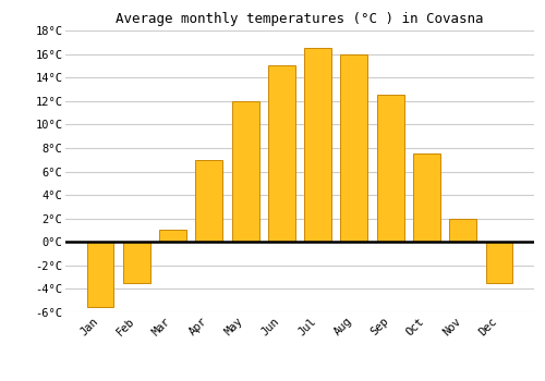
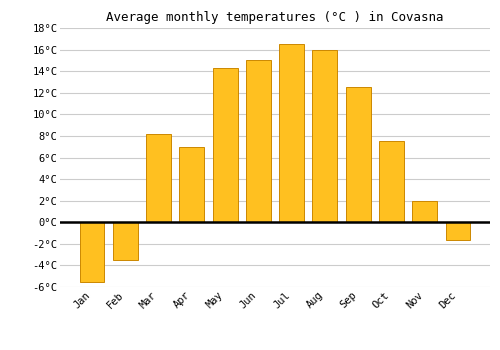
Mar: 1.0°C -> 8.2°C
May: 12.0°C -> 14.3°C
Dec: -3.5°C -> -1.6°C
